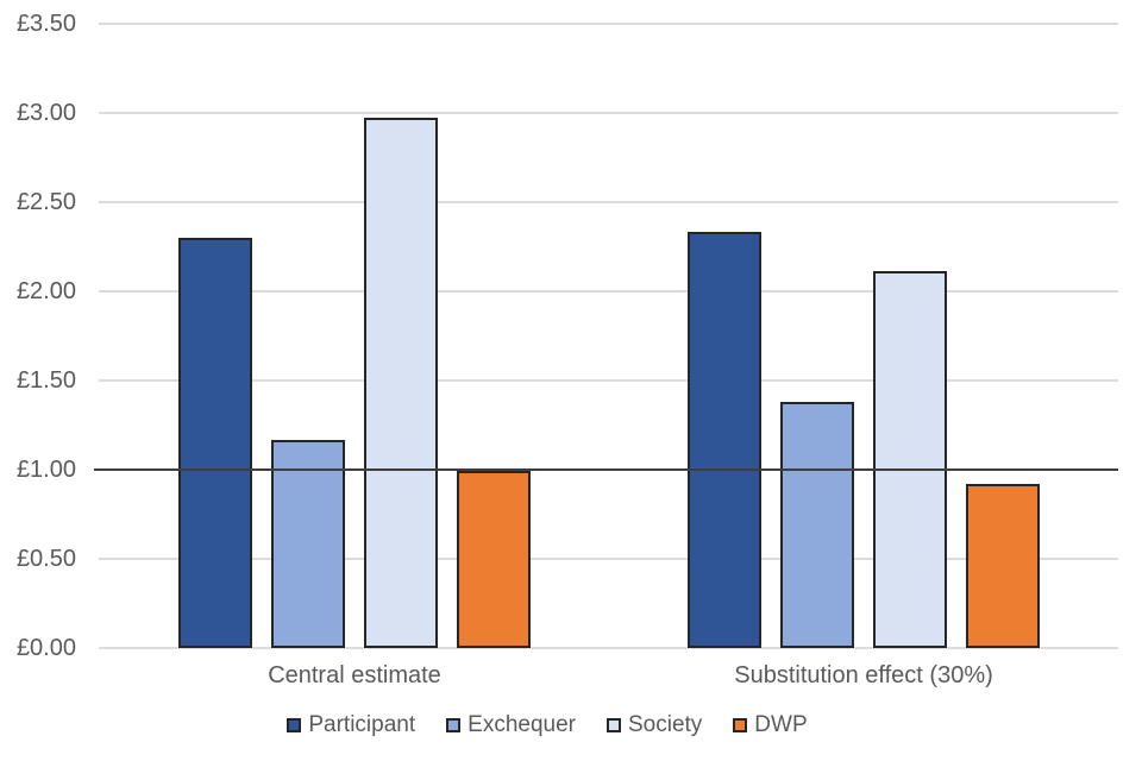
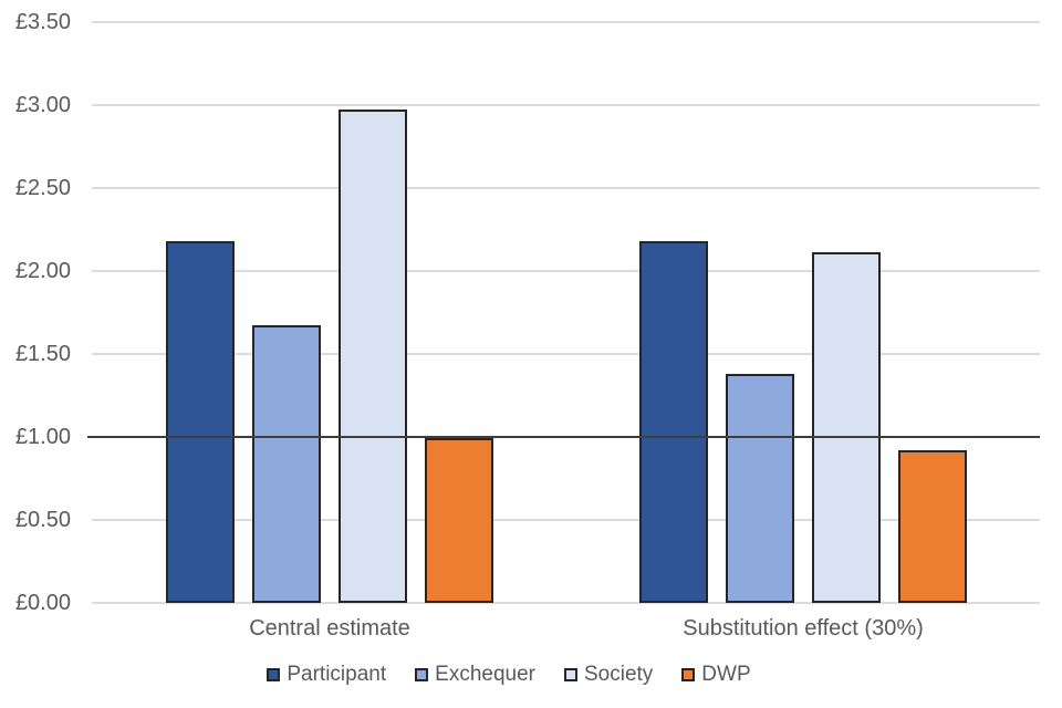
Participant/Central estimate: £2.30 -> £2.18
Exchequer/Central estimate: £1.17 -> £1.67
Participant/Substitution effect (30%): £2.33 -> £2.18
